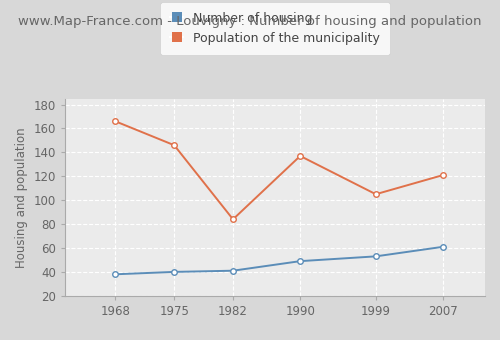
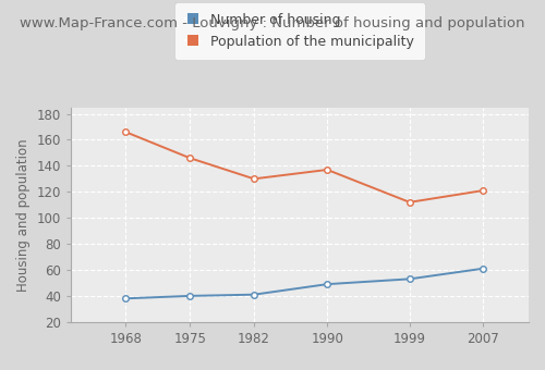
Population of the municipality/1982: 84 -> 130
Population of the municipality/1999: 105 -> 112
